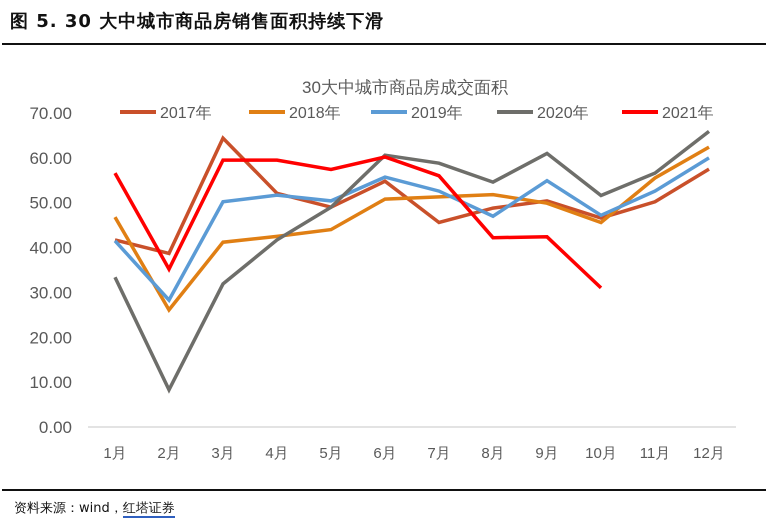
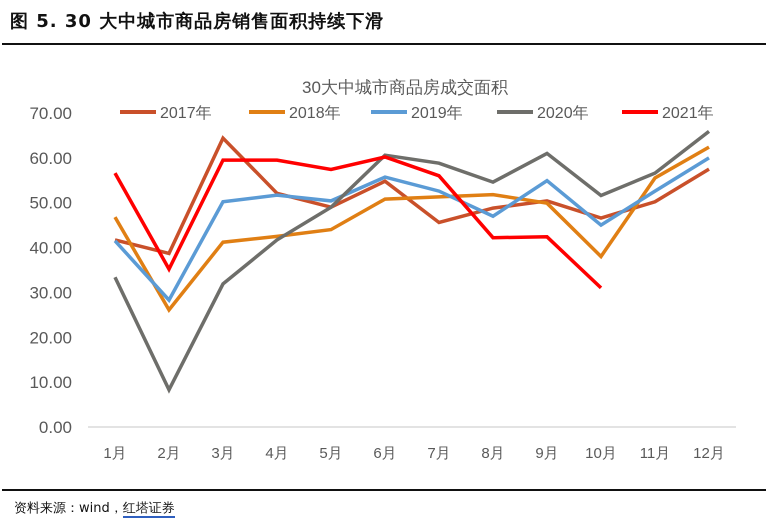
2018年/10月: 46 -> 38
2019年/10月: 47 -> 45
